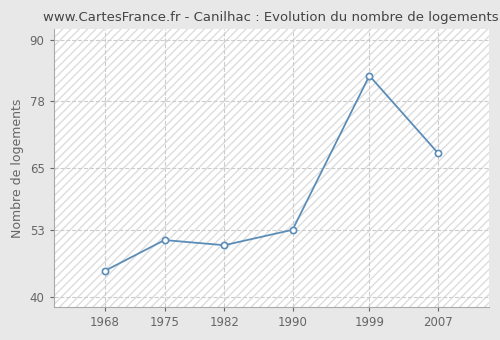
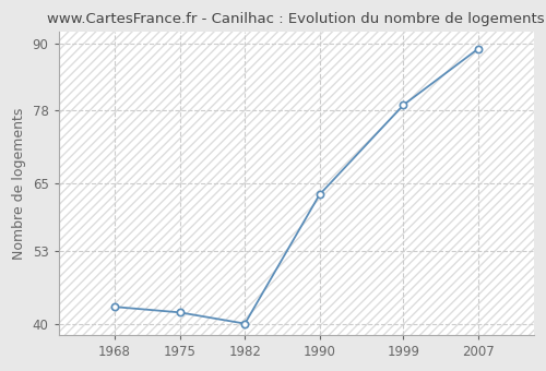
1968: 45 -> 43
1975: 51 -> 42
1982: 50 -> 40
1990: 53 -> 63
1999: 83 -> 79
2007: 68 -> 89
